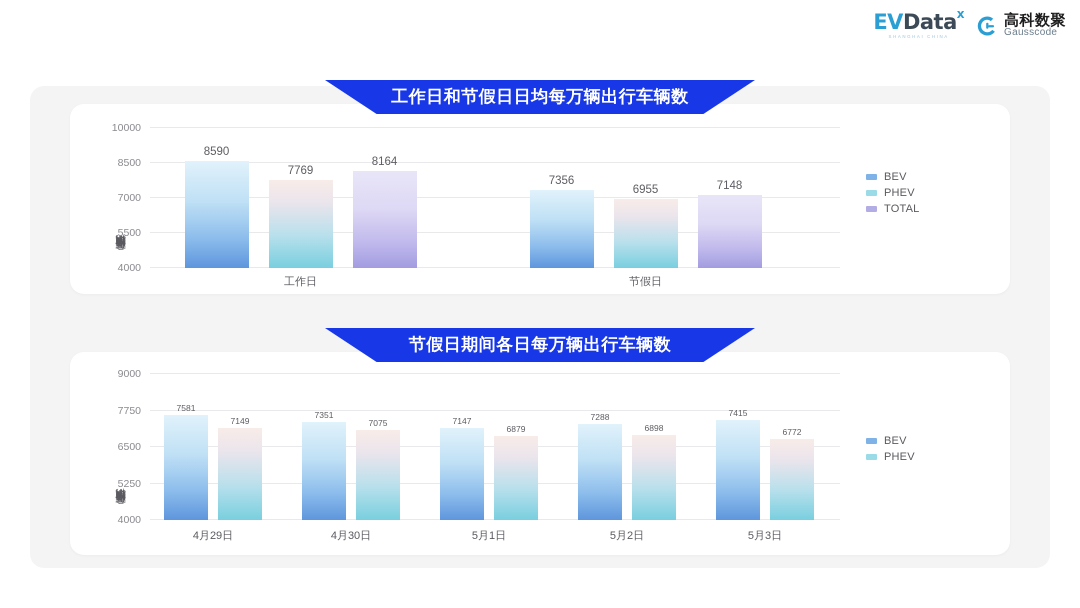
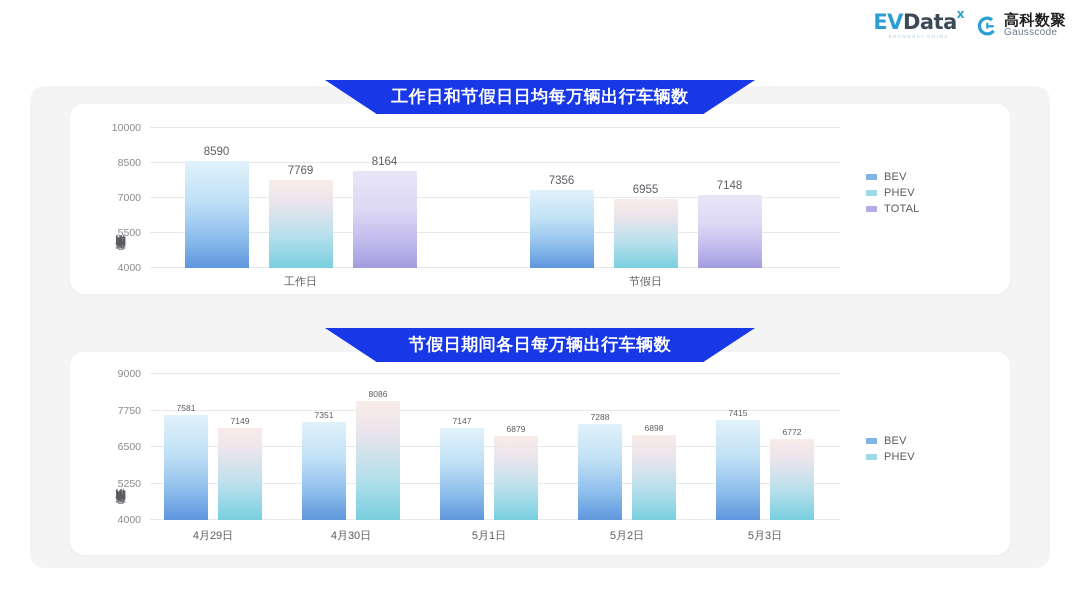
节假日期间各日每万辆出行车辆数/PHEV/4月30日: 7075 -> 8086
